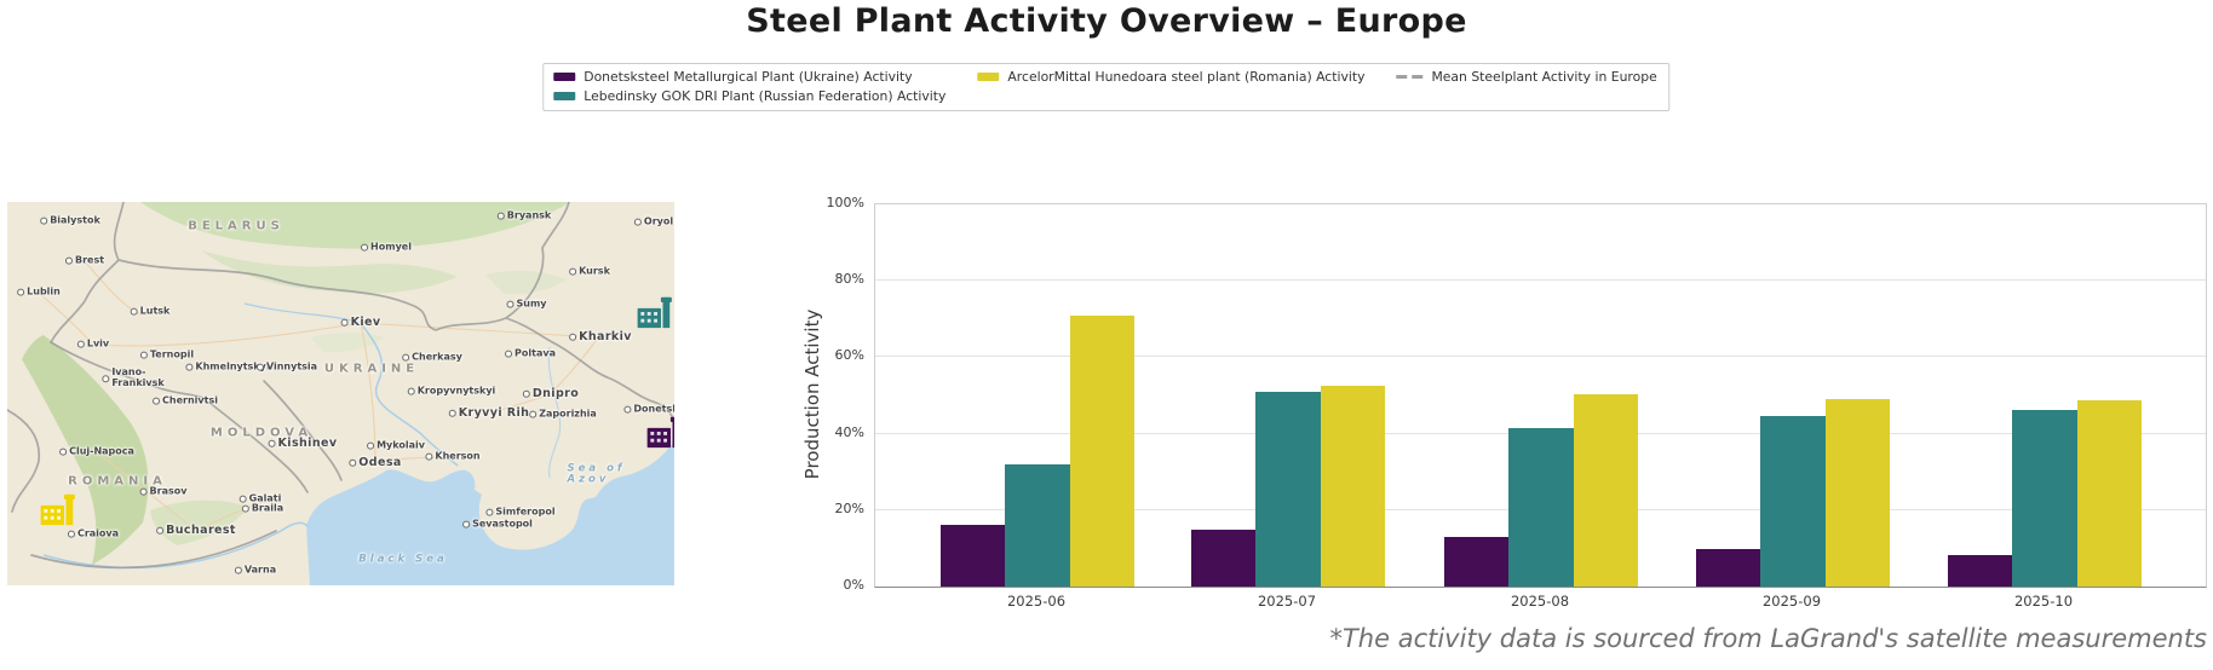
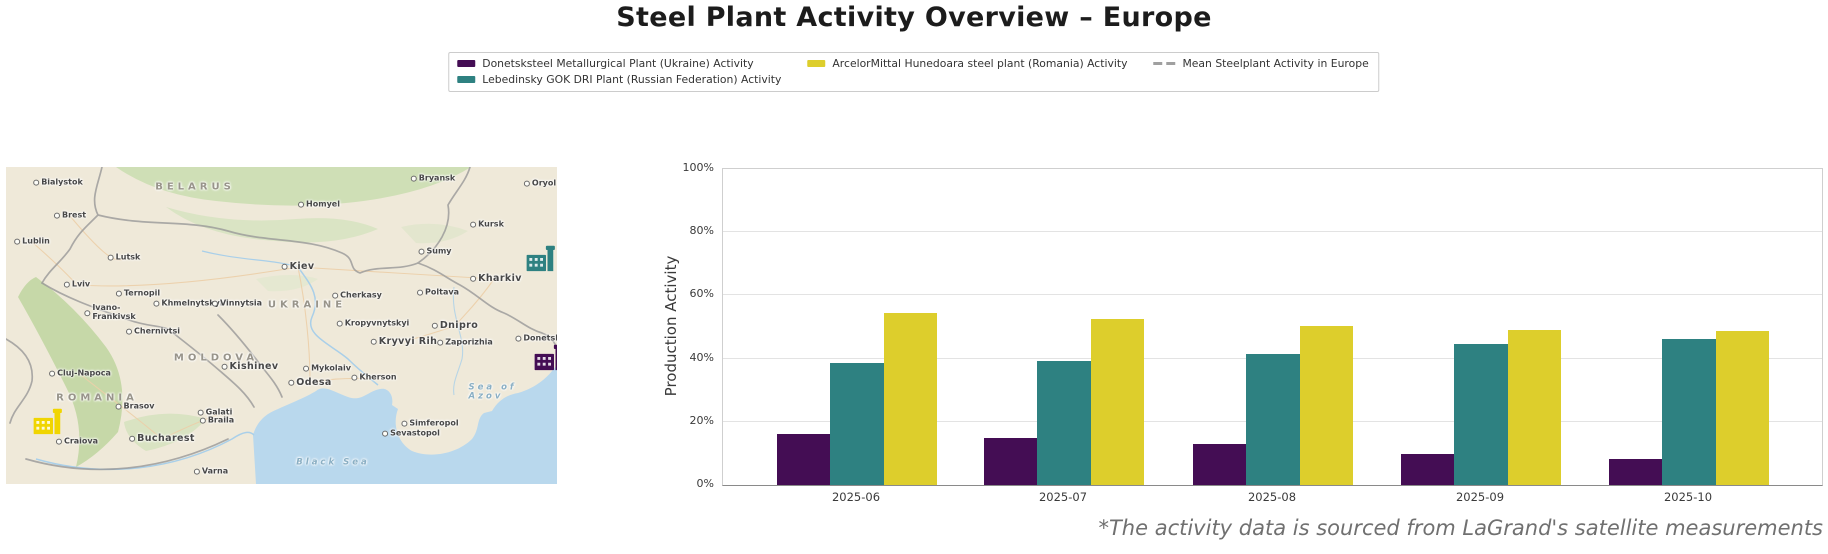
Lebedinsky GOK DRI Plant (Russian Federation) Activity/2025-06: 32% -> 39%
ArcelorMittal Hunedoara steel plant (Romania) Activity/2025-06: 71% -> 54%
Lebedinsky GOK DRI Plant (Russian Federation) Activity/2025-07: 51% -> 39%
